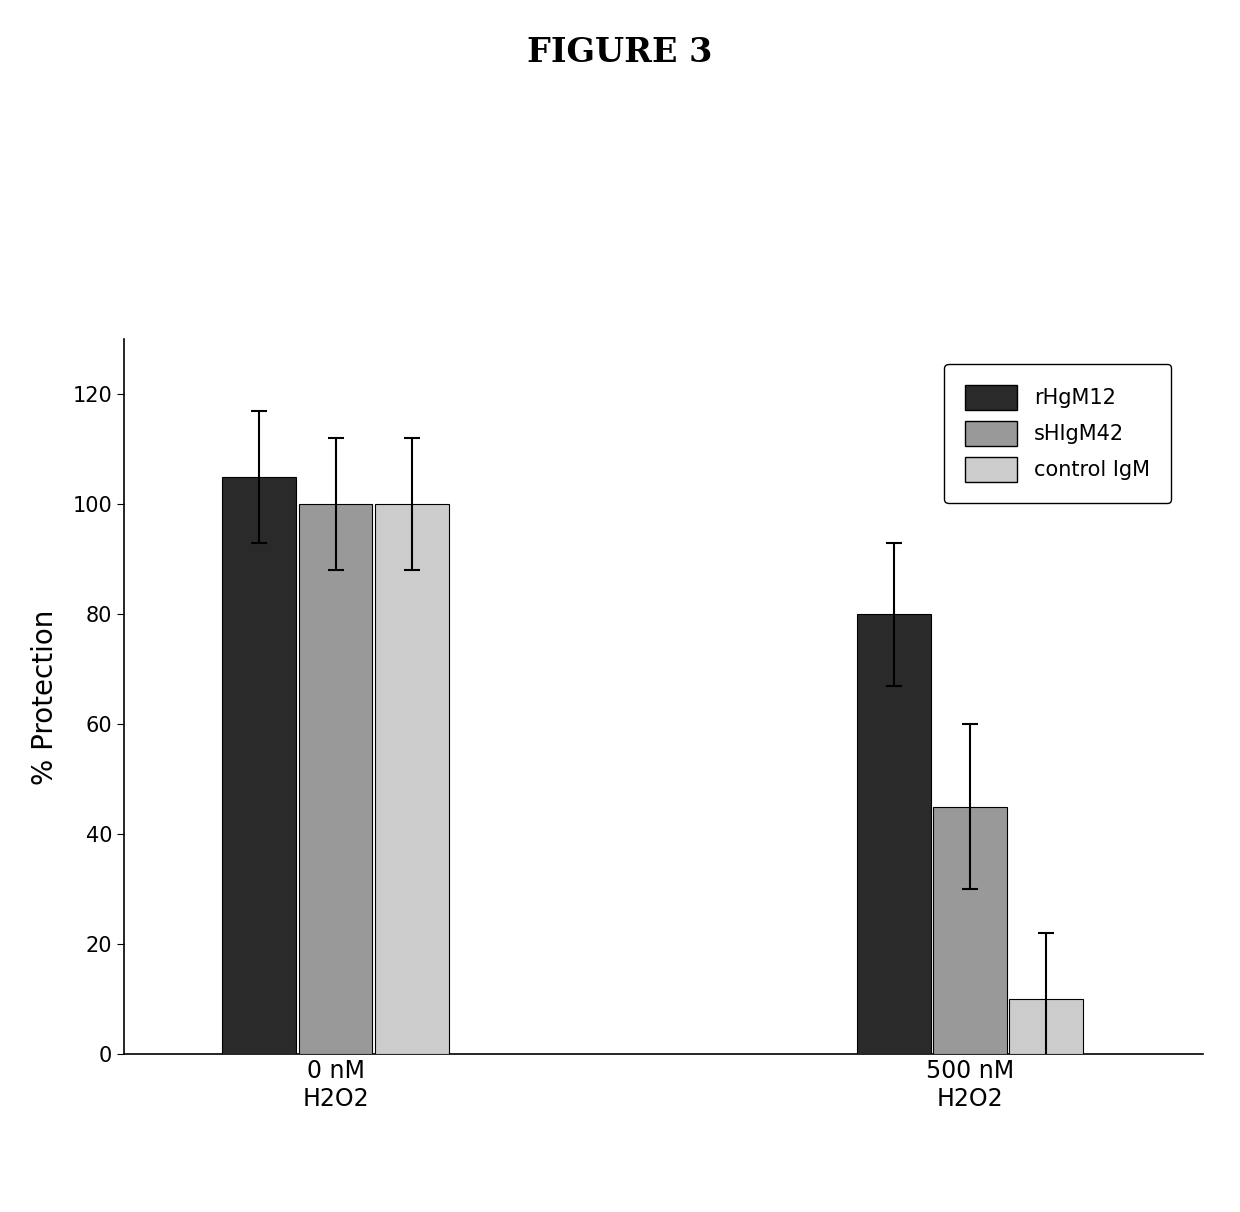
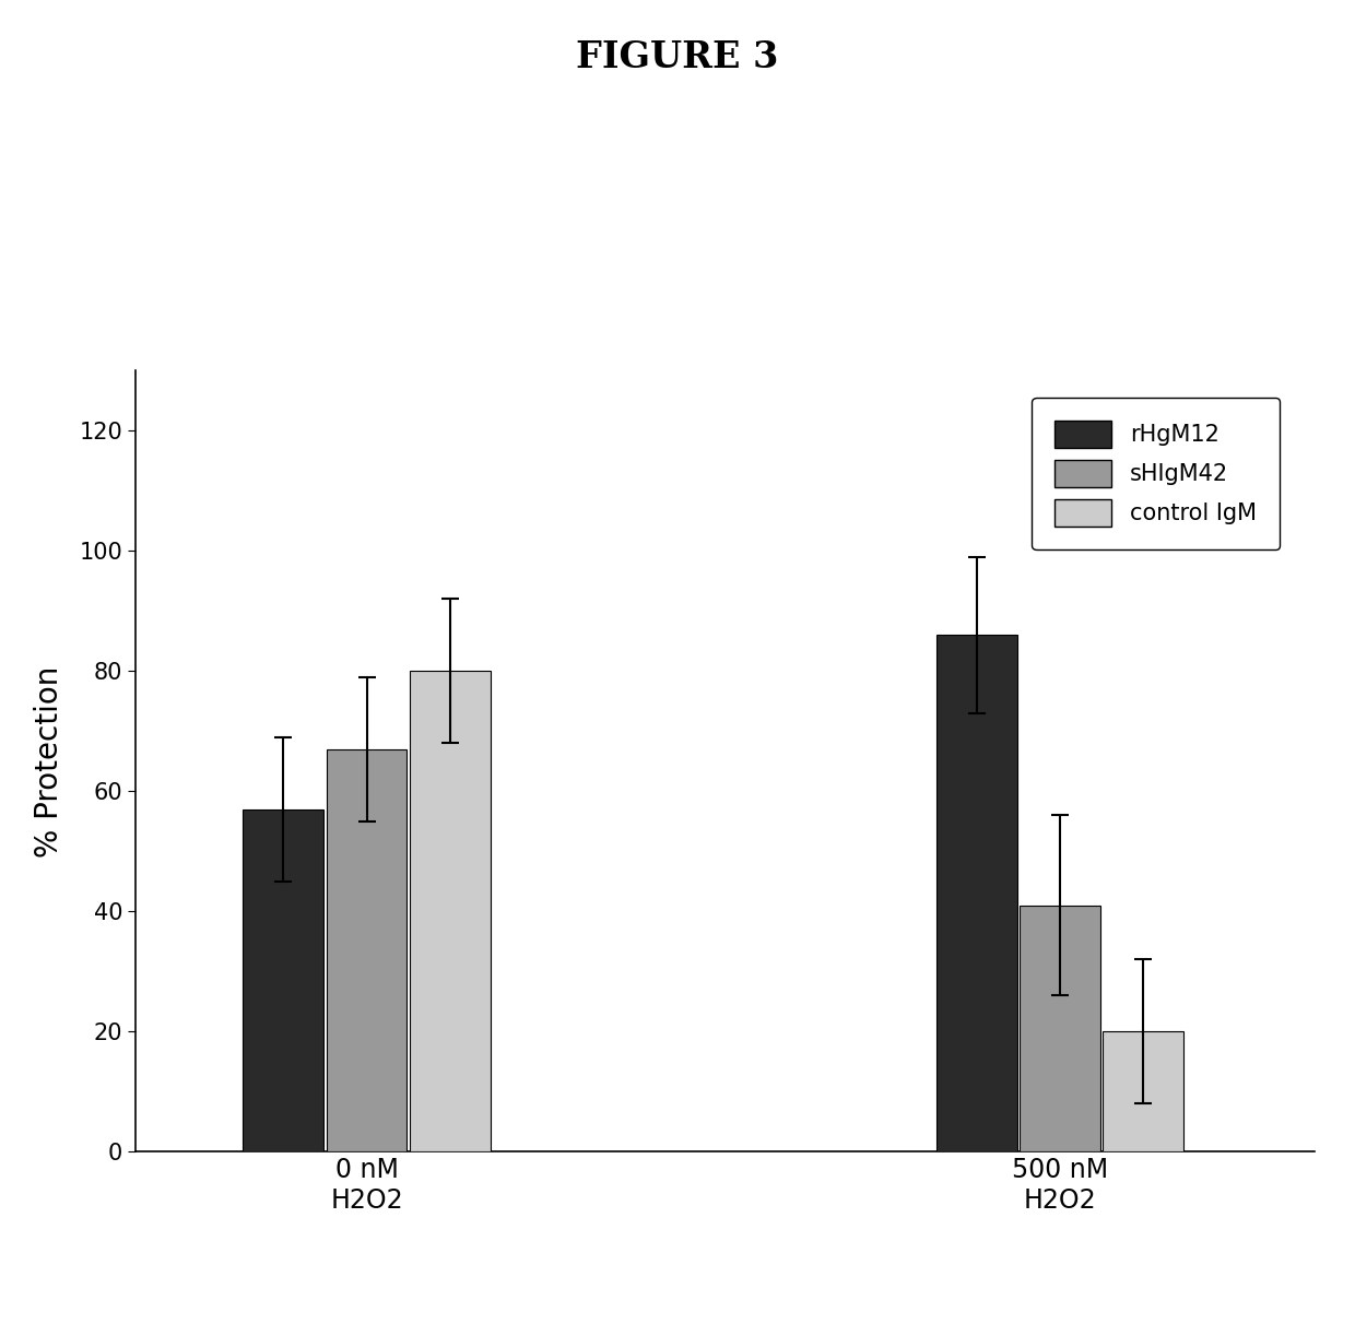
rHgM12/0 nM H2O2: 105 -> 57
sHIgM42/0 nM H2O2: 100 -> 67
control IgM/0 nM H2O2: 100 -> 80
rHgM12/500 nM H2O2: 80 -> 86
sHIgM42/500 nM H2O2: 45 -> 41
control IgM/500 nM H2O2: 10 -> 20
